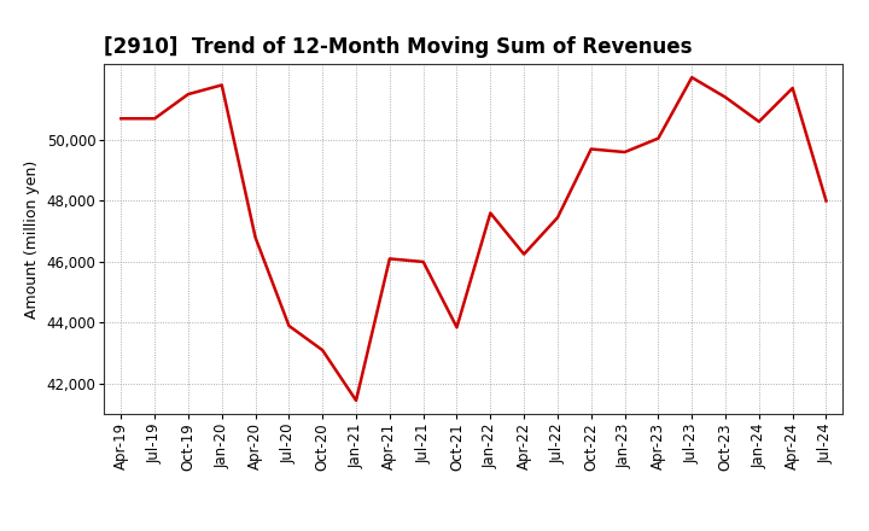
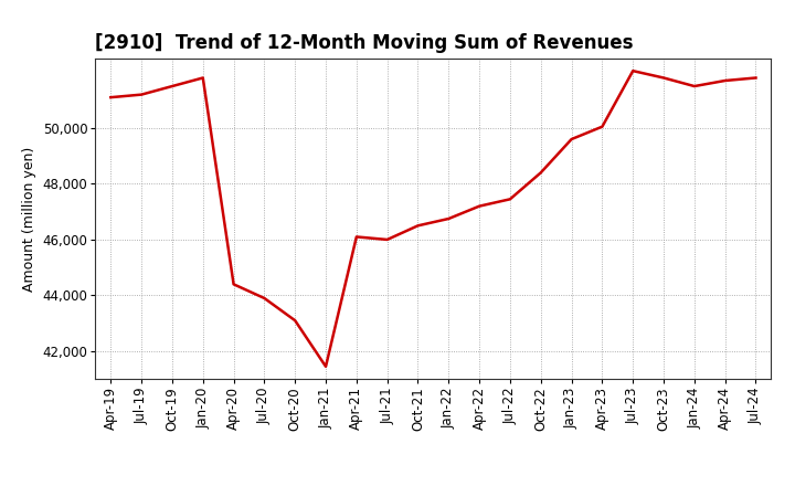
Apr-19: 50,700 -> 51,100
Jul-19: 50,700 -> 51,200
Apr-20: 46,800 -> 44,400
Oct-21: 43,850 -> 46,500
Jan-22: 47,600 -> 46,750
Apr-22: 46,250 -> 47,200
Oct-22: 49,700 -> 48,400
Oct-23: 51,400 -> 51,800
Jan-24: 50,600 -> 51,500
Jul-24: 48,000 -> 51,800
